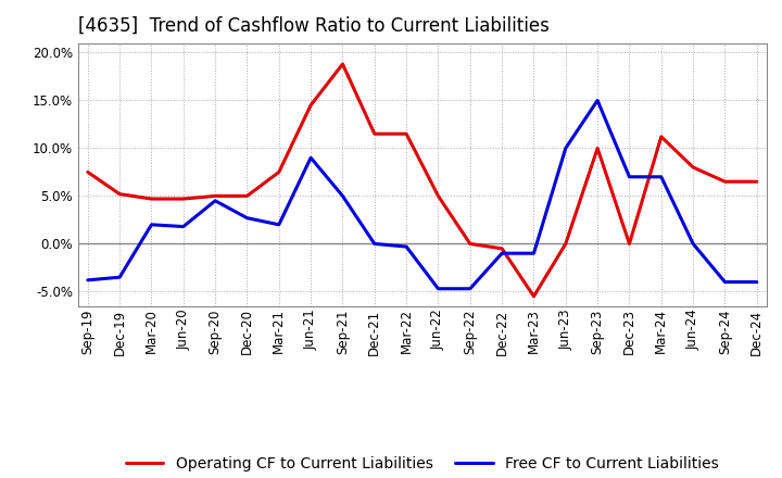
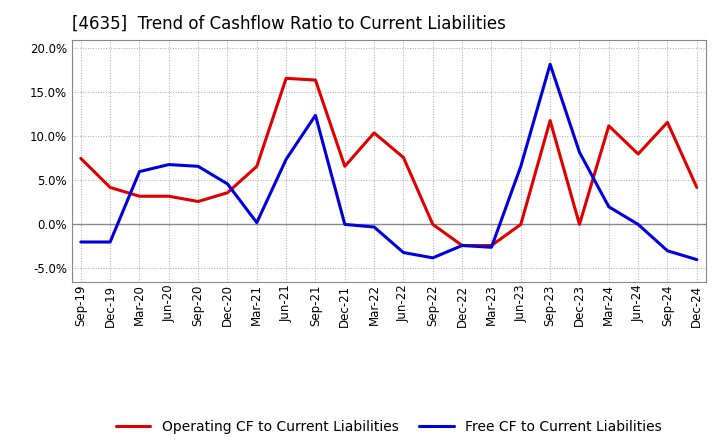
Free CF to Current Liabilities/Sep-19: -3.8% -> -2.0%
Operating CF to Current Liabilities/Dec-19: 5.2% -> 4.2%
Free CF to Current Liabilities/Dec-19: -3.5% -> -2.0%
Operating CF to Current Liabilities/Mar-20: 4.7% -> 3.2%
Free CF to Current Liabilities/Mar-20: 2.0% -> 6.0%
Operating CF to Current Liabilities/Jun-20: 4.7% -> 3.2%
Free CF to Current Liabilities/Jun-20: 1.8% -> 6.8%
Operating CF to Current Liabilities/Sep-20: 5.0% -> 2.6%
Free CF to Current Liabilities/Sep-20: 4.5% -> 6.6%
Operating CF to Current Liabilities/Dec-20: 5.0% -> 3.6%
Free CF to Current Liabilities/Dec-20: 2.7% -> 4.6%
Operating CF to Current Liabilities/Mar-21: 7.5% -> 6.6%
Free CF to Current Liabilities/Mar-21: 2.0% -> 0.2%
Operating CF to Current Liabilities/Jun-21: 14.5% -> 16.6%
Free CF to Current Liabilities/Jun-21: 9.0% -> 7.4%
Operating CF to Current Liabilities/Sep-21: 18.8% -> 16.4%
Free CF to Current Liabilities/Sep-21: 5.0% -> 12.4%
Operating CF to Current Liabilities/Dec-21: 11.5% -> 6.6%
Operating CF to Current Liabilities/Mar-22: 11.5% -> 10.4%
Operating CF to Current Liabilities/Jun-22: 5.0% -> 7.6%
Free CF to Current Liabilities/Jun-22: -4.7% -> -3.2%
Free CF to Current Liabilities/Sep-22: -4.7% -> -3.8%
Operating CF to Current Liabilities/Dec-22: -0.5% -> -2.4%
Free CF to Current Liabilities/Dec-22: -1.0% -> -2.4%
Operating CF to Current Liabilities/Mar-23: -5.5% -> -2.4%
Free CF to Current Liabilities/Mar-23: -1.0% -> -2.6%
Free CF to Current Liabilities/Jun-23: 10.0% -> 6.6%
Operating CF to Current Liabilities/Sep-23: 10.0% -> 11.8%
Free CF to Current Liabilities/Sep-23: 15.0% -> 18.2%
Free CF to Current Liabilities/Dec-23: 7.0% -> 8.2%
Free CF to Current Liabilities/Mar-24: 7.0% -> 2.0%
Operating CF to Current Liabilities/Sep-24: 6.5% -> 11.6%
Free CF to Current Liabilities/Sep-24: -4.0% -> -3.0%
Operating CF to Current Liabilities/Dec-24: 6.5% -> 4.2%
